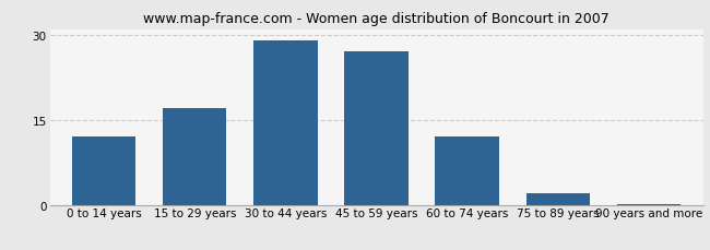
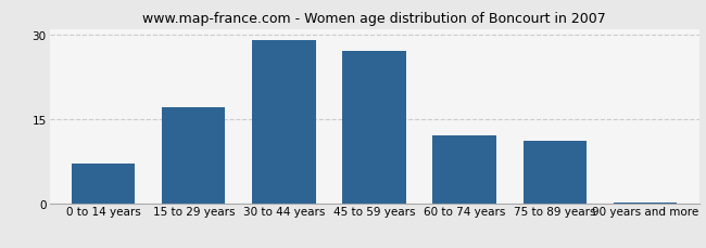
0 to 14 years: 12.0 -> 7.0
75 to 89 years: 2.0 -> 11.0
